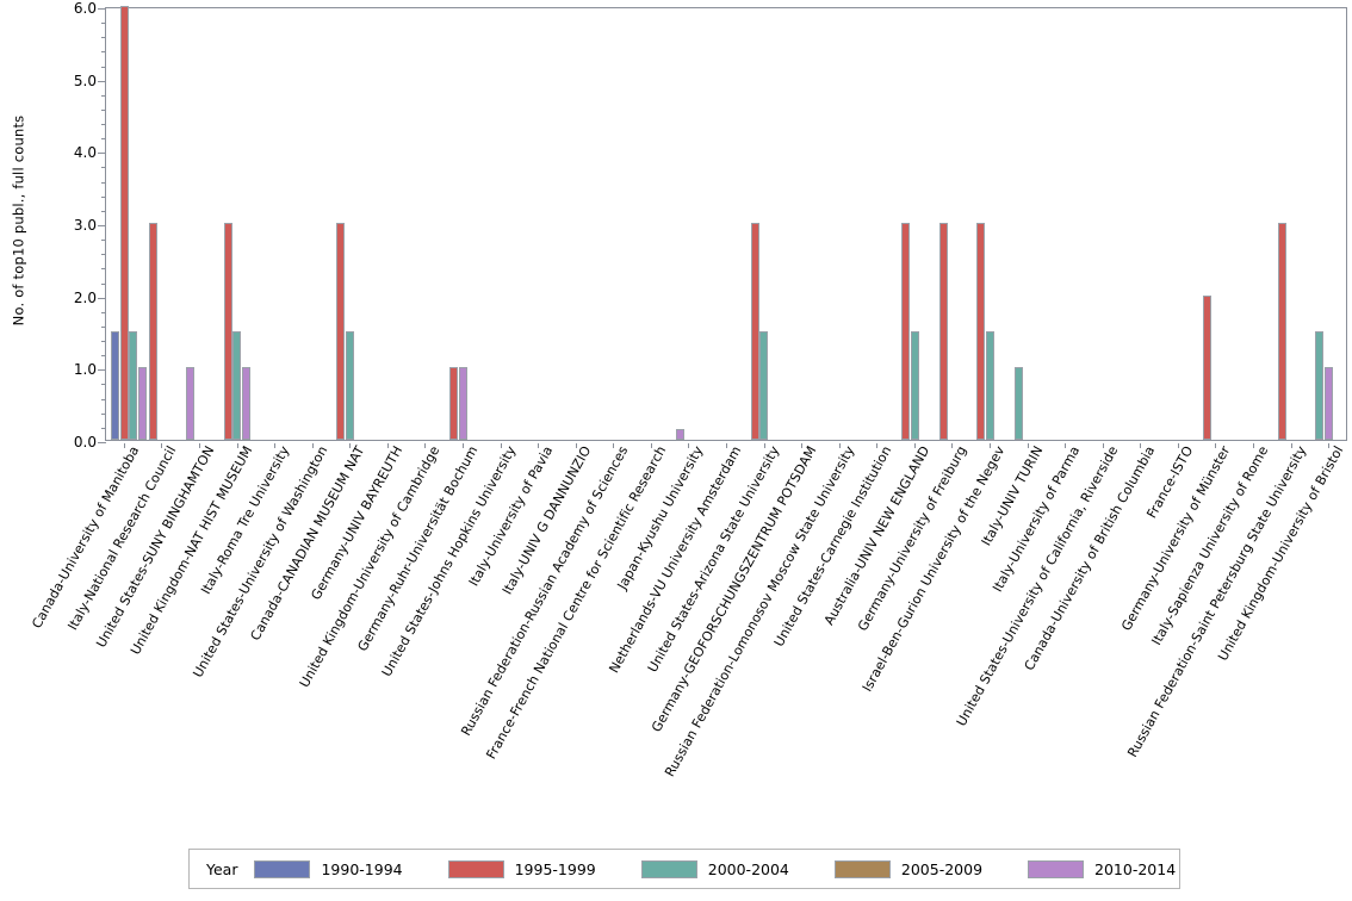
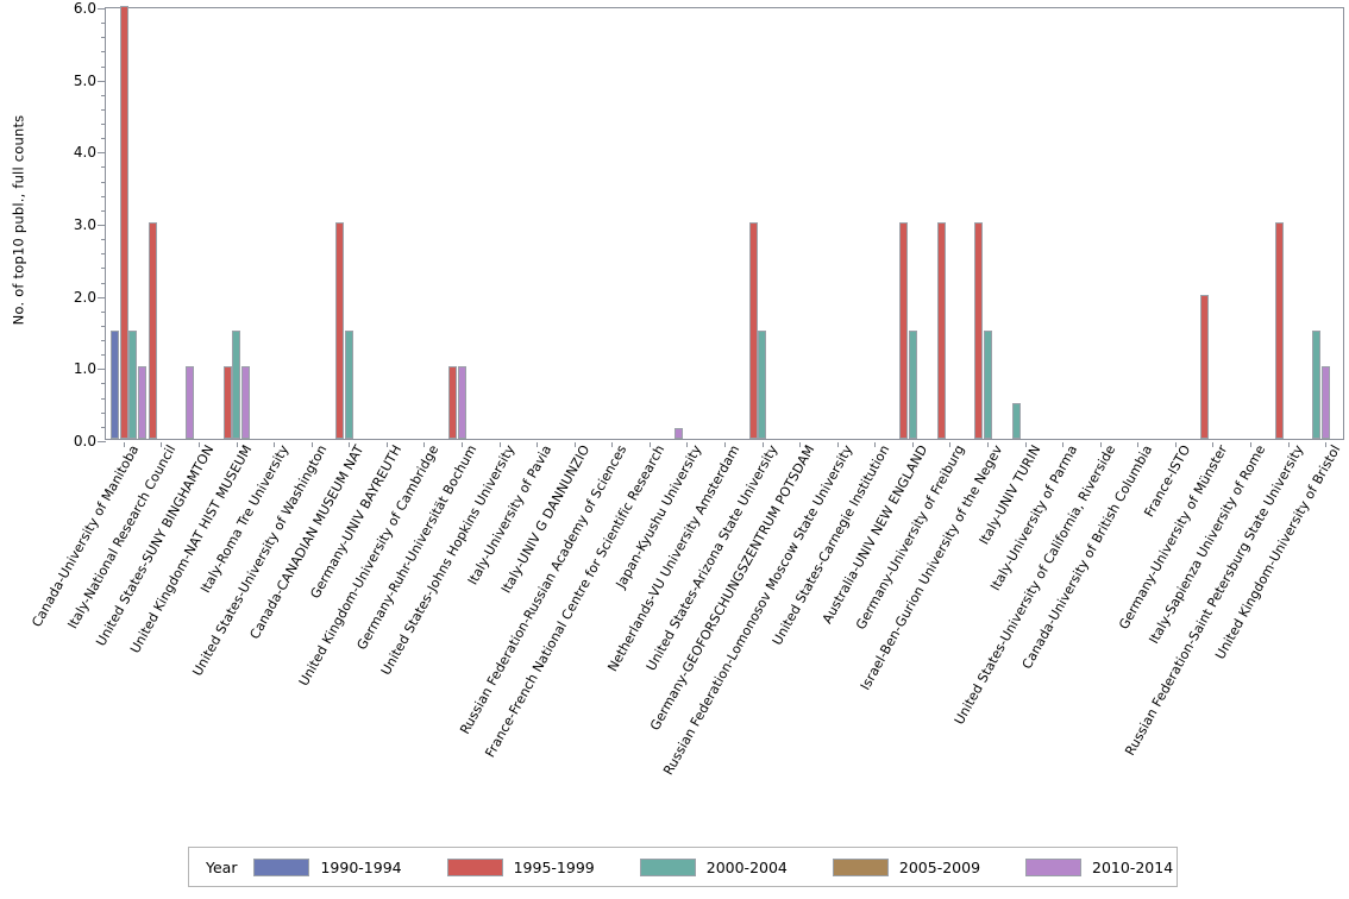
1995-1999/United Kingdom-NAT HIST MUSEUM: 3 -> 1
2000-2004/Italy-UNIV TURIN: 1.0 -> 0.5
